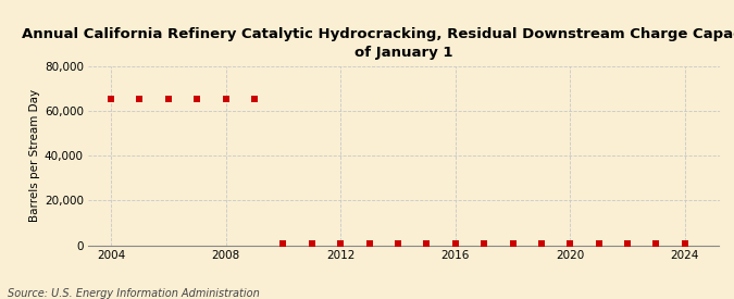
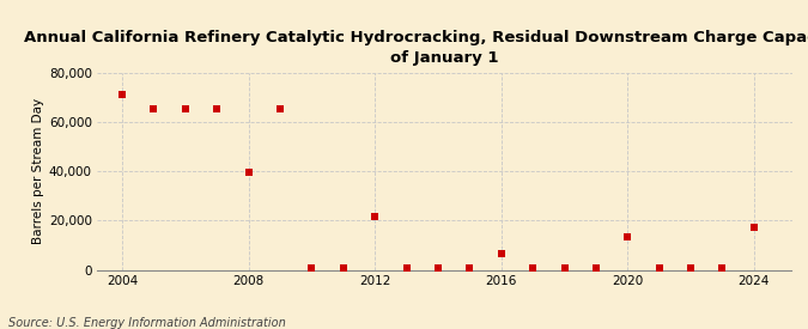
2004: 65,000 -> 71,000
2008: 65,000 -> 39,500
2012: 500 -> 21,500
2016: 500 -> 6,500
2020: 500 -> 13,500
2024: 500 -> 17,000
